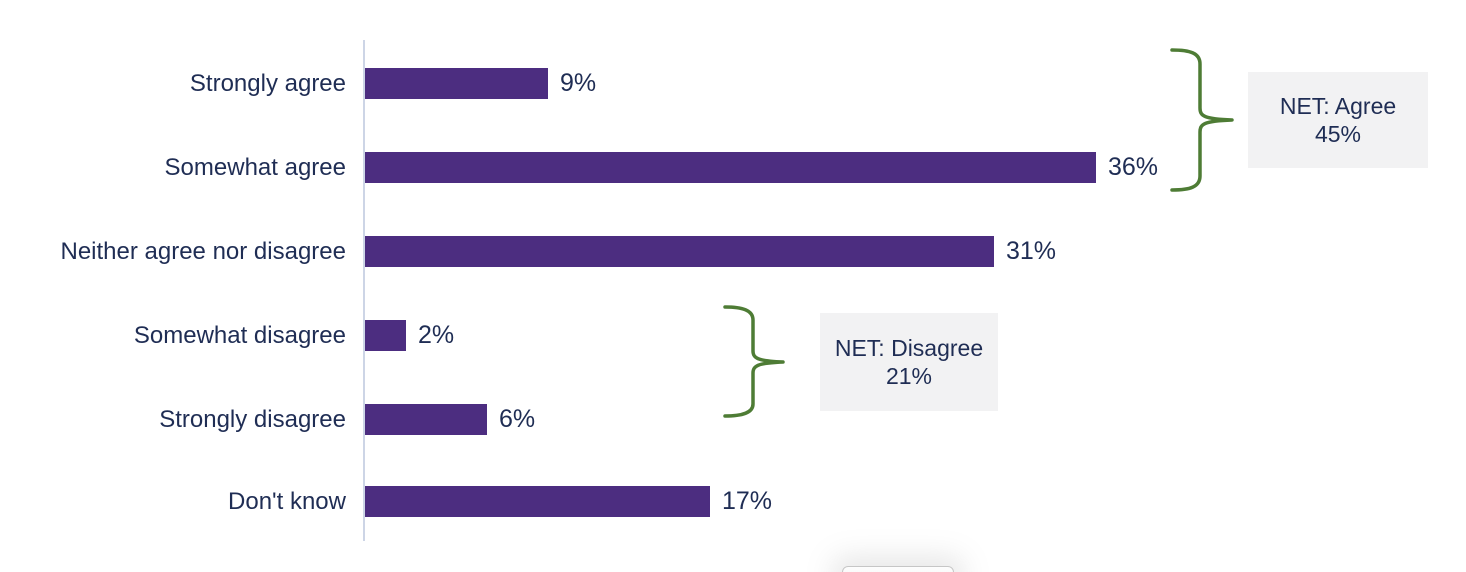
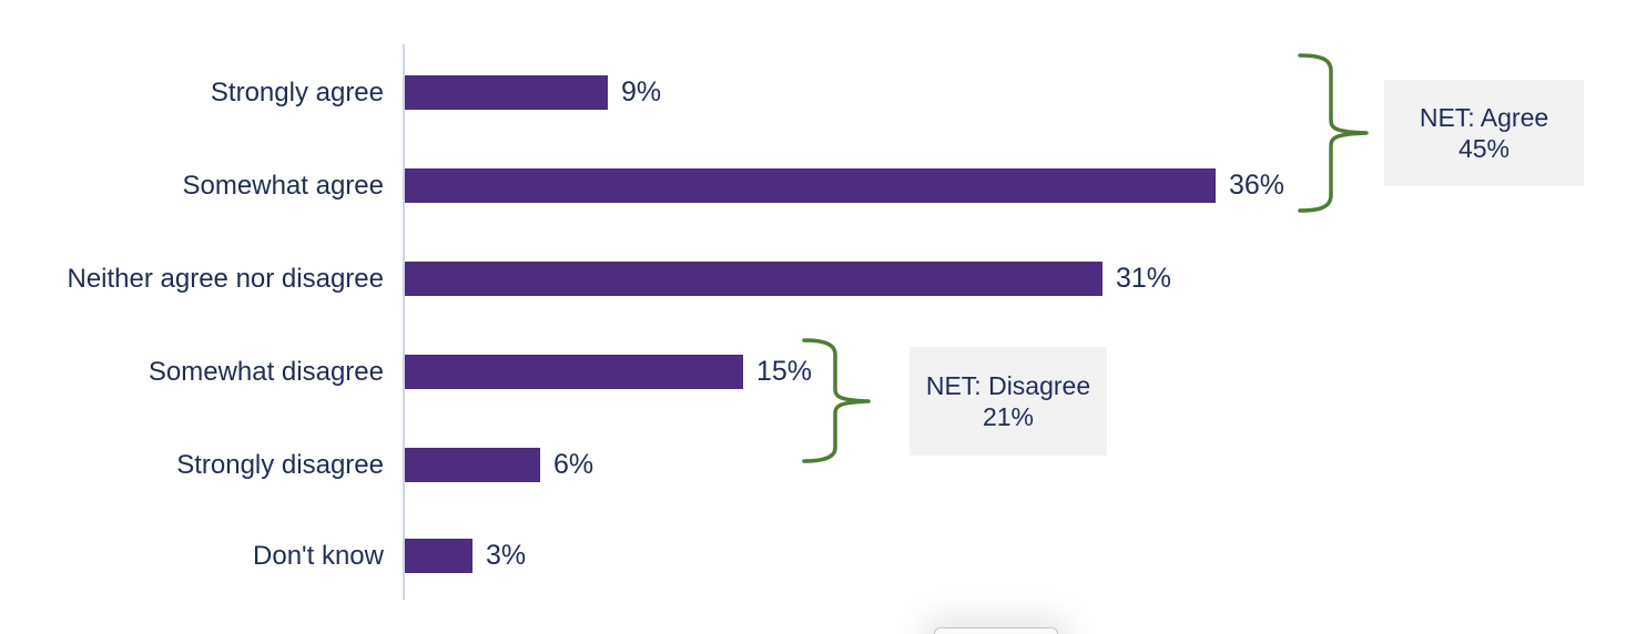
Somewhat disagree: 2% -> 15%
Don't know: 17% -> 3%
